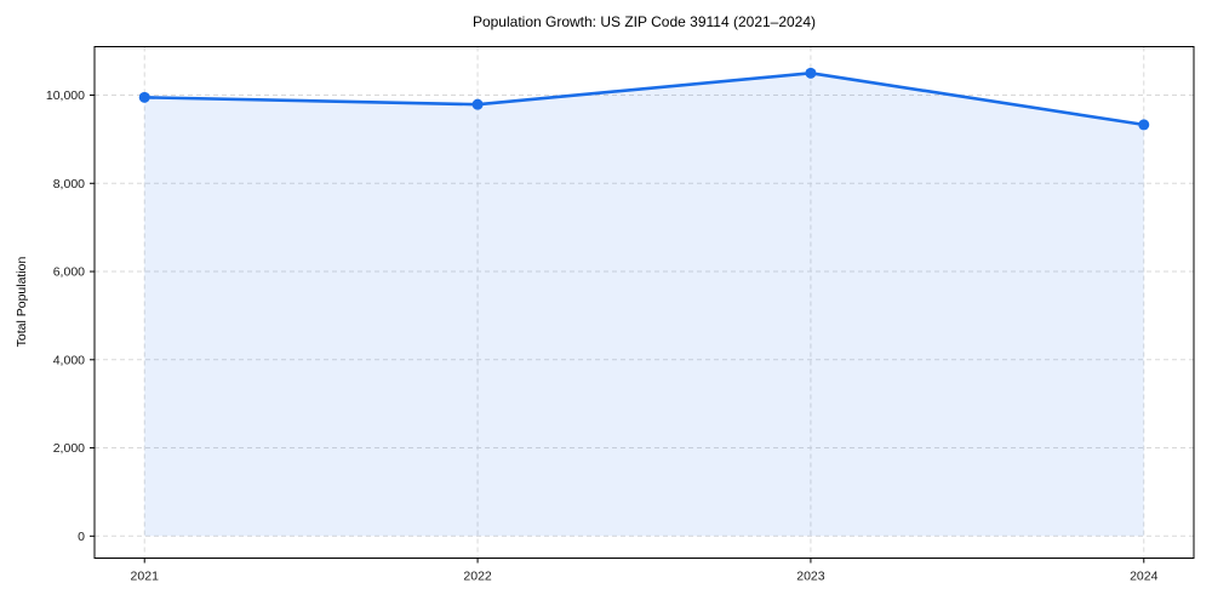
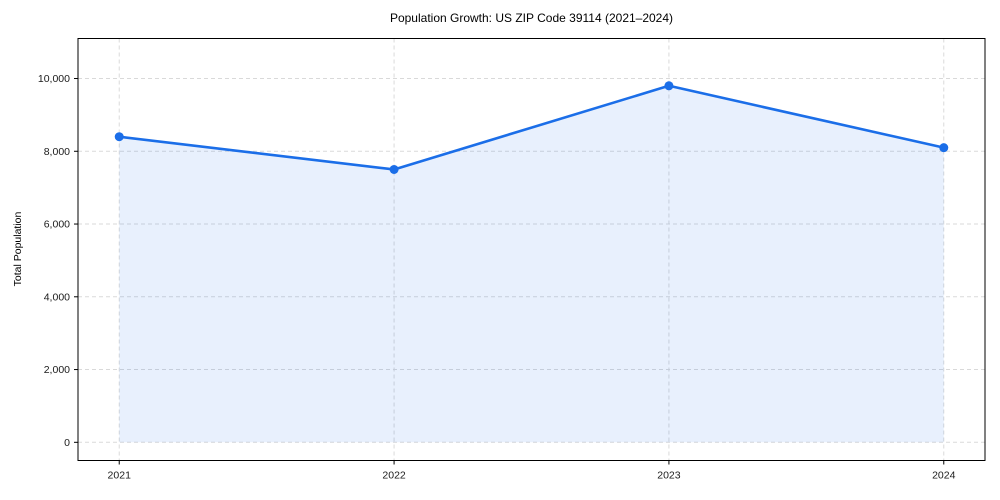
2021: 10000 -> 8400
2022: 9800 -> 7500
2023: 10500 -> 9800
2024: 9300 -> 8100
